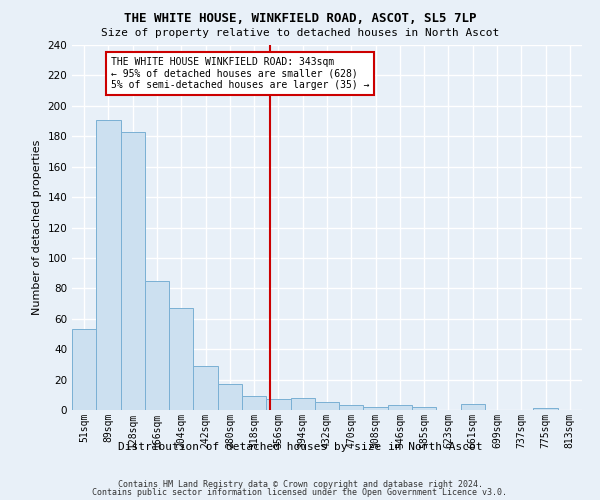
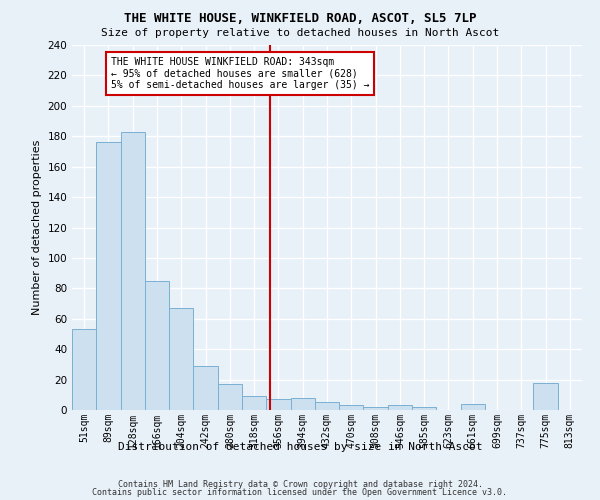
89sqm: 191 -> 176
775sqm: 1 -> 18
